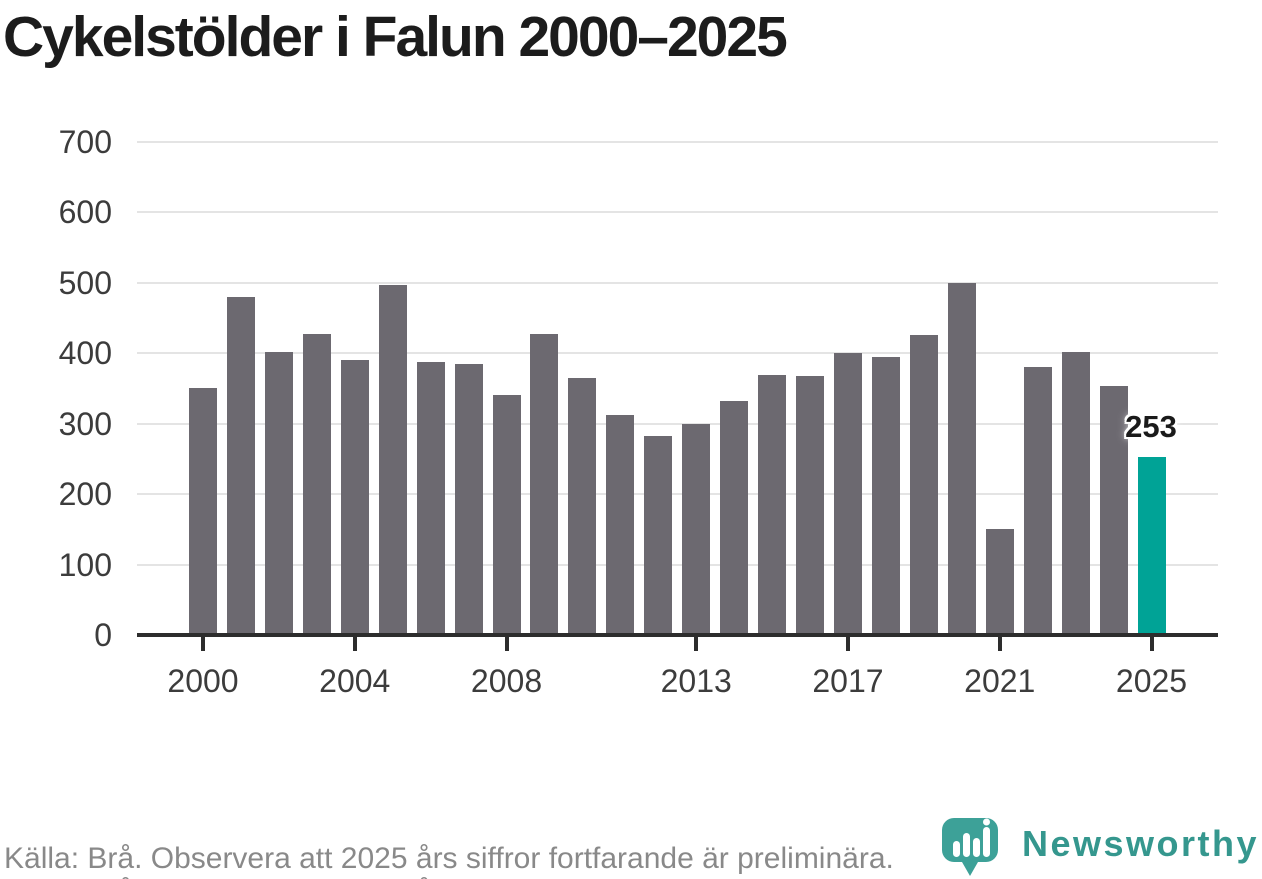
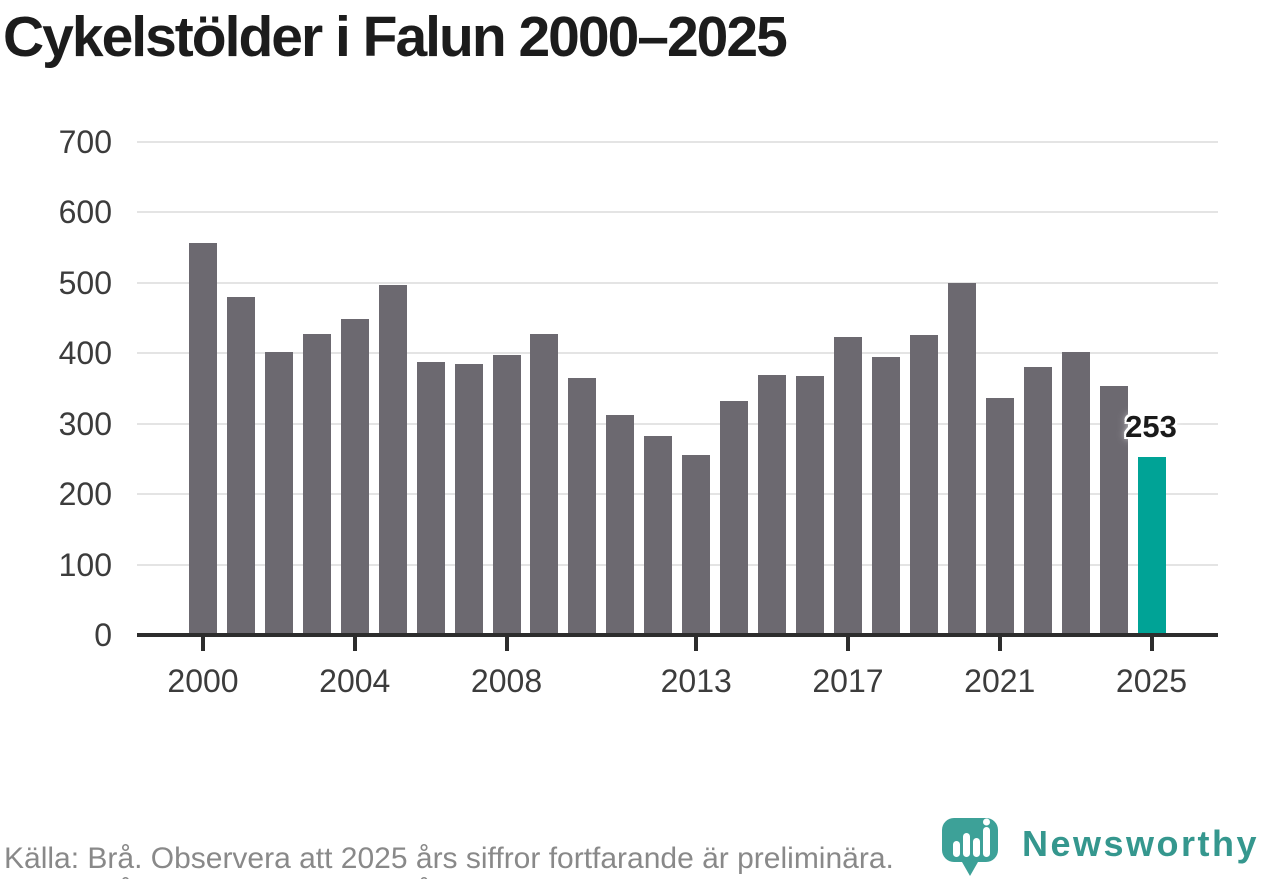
2000: 350 -> 560
2004: 390 -> 450
2008: 340 -> 400
2013: 300 -> 260
2017: 400 -> 420
2021: 150 -> 340
